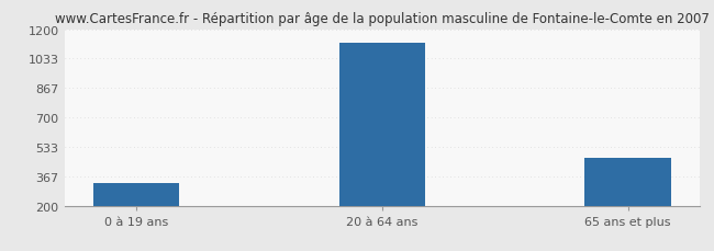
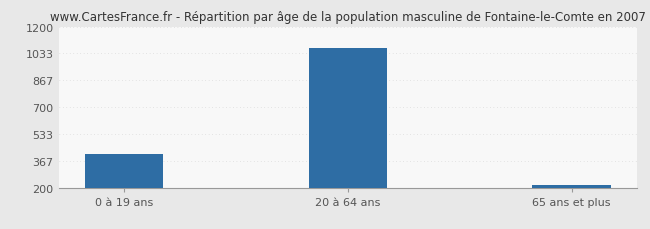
0 à 19 ans: 330 -> 410
20 à 64 ans: 1120 -> 1060
65 ans et plus: 470 -> 220
